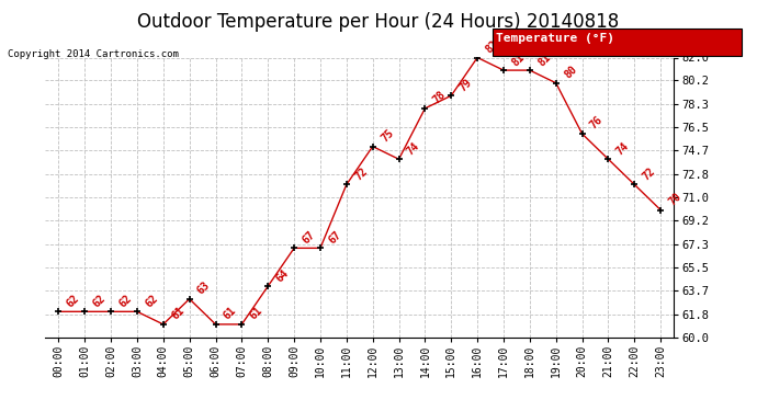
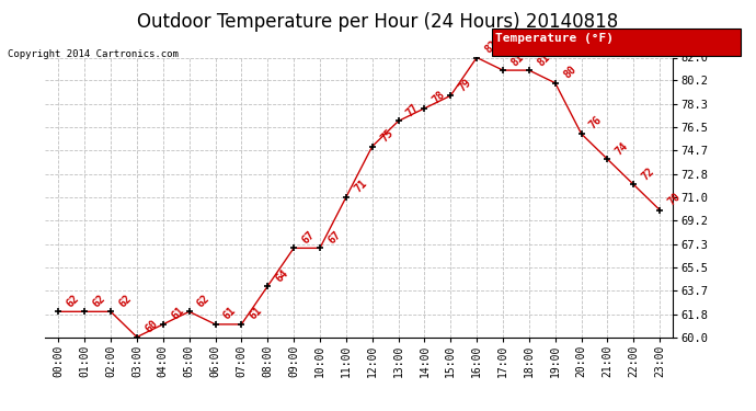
03:00: 62 -> 60
05:00: 63 -> 62
11:00: 72 -> 71
13:00: 74 -> 77
